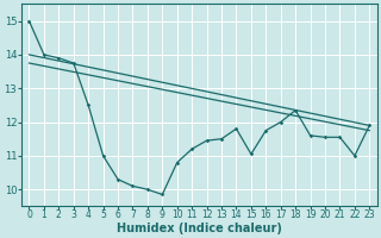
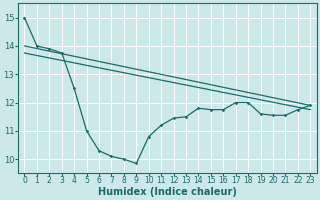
15: 11.05 -> 11.75
18: 12.35 -> 12.00
22: 11.00 -> 11.75
